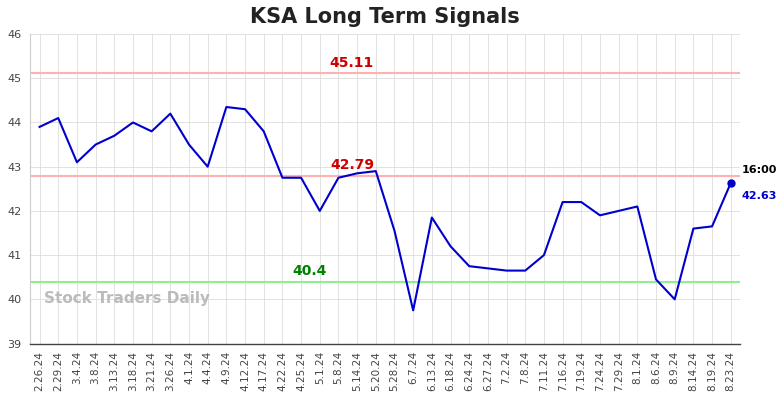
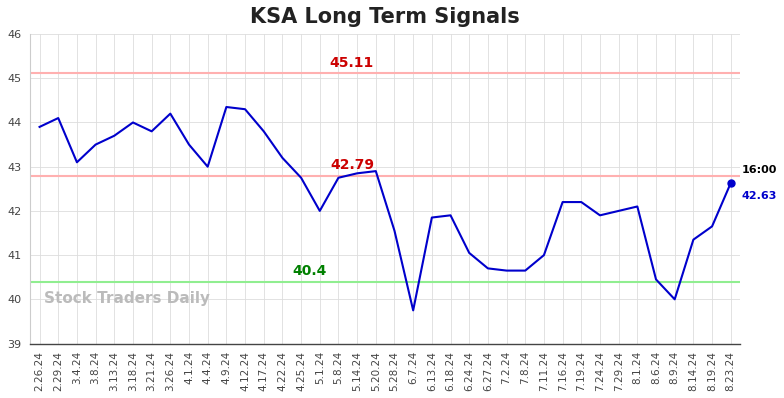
4.22.24: 42.75 -> 43.20
6.18.24: 41.20 -> 41.90
6.24.24: 40.75 -> 41.05
8.14.24: 41.60 -> 41.35
